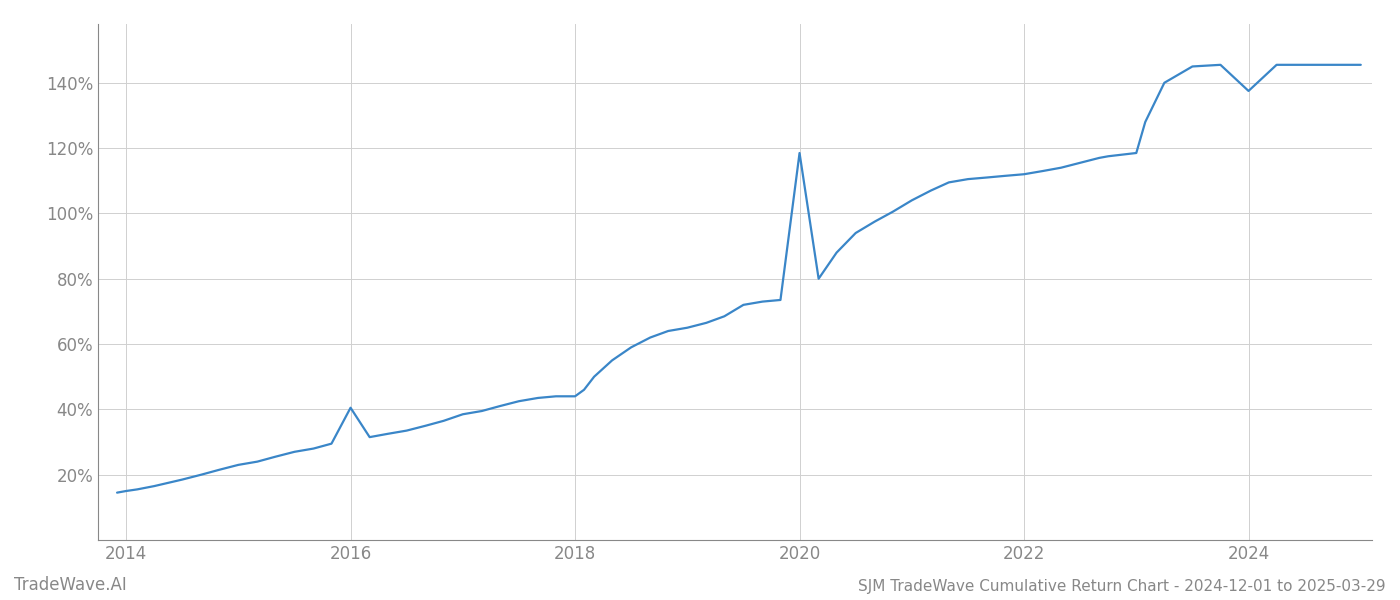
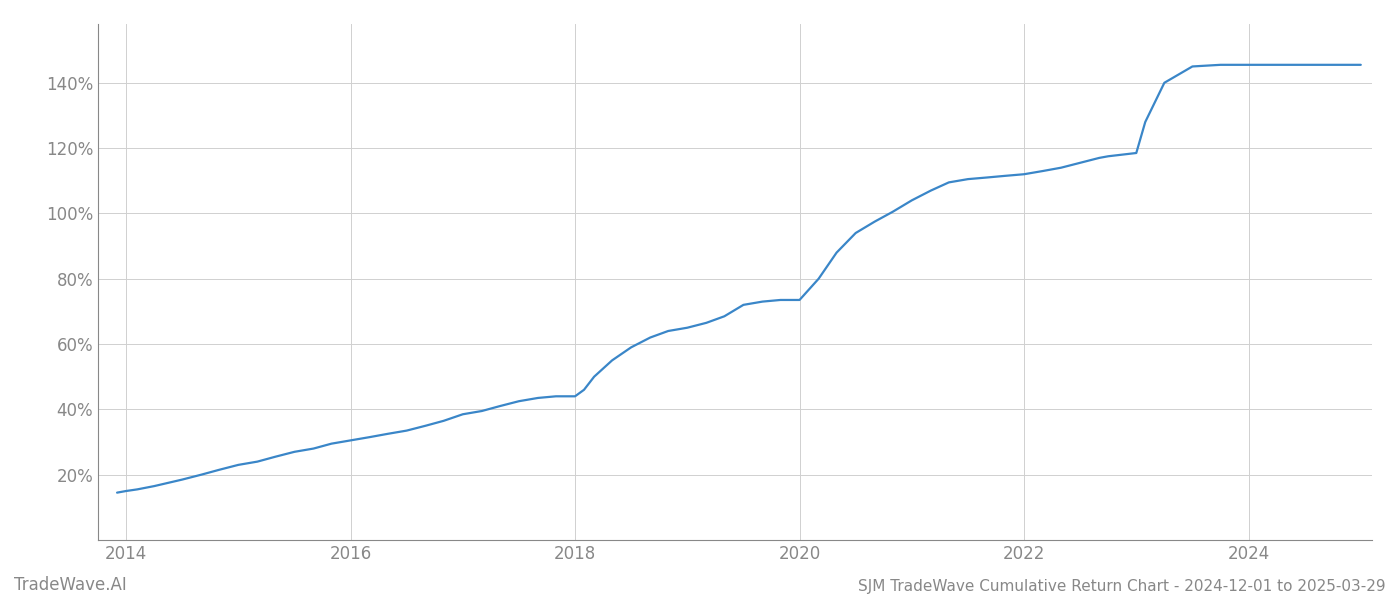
2016: 40.5% -> 30.5%
2020: 118.5% -> 73.5%
2024: 137.5% -> 145.5%
